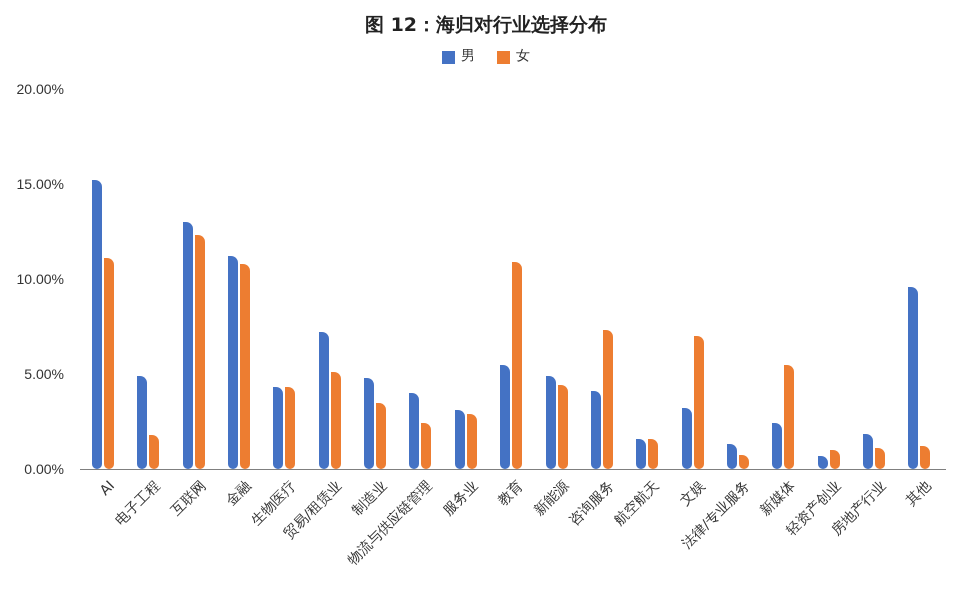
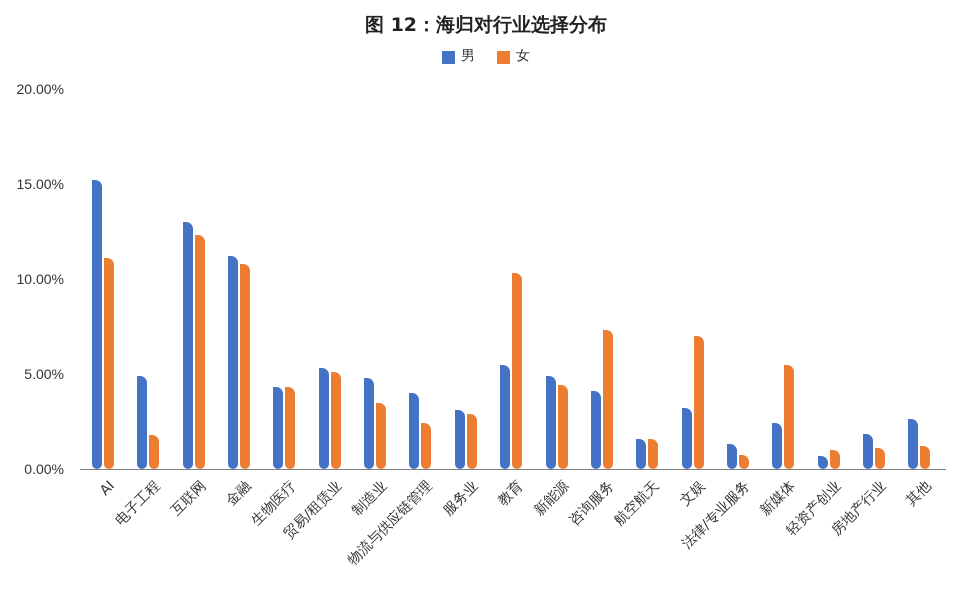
男/贸易/租赁业: 7.2% -> 5.3%
女/教育: 10.9% -> 10.3%
男/其他: 9.6% -> 2.6%
